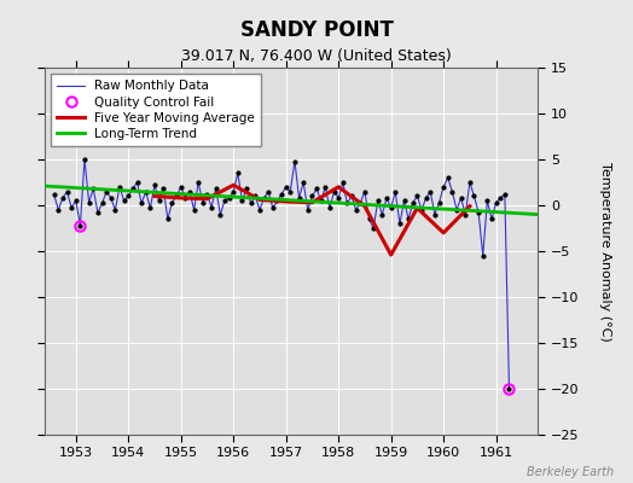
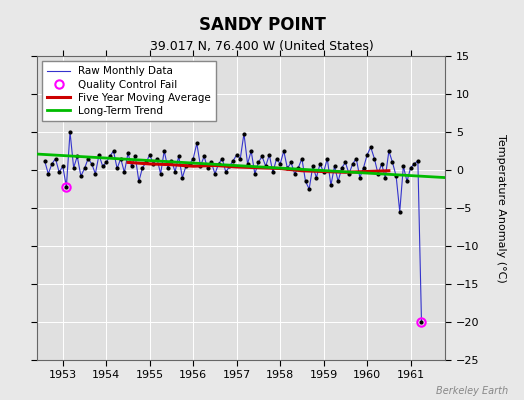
Five Year Moving Average/1956: 2.2 -> 0.5
Five Year Moving Average/1958: 2.0 -> 0.2
Five Year Moving Average/1959: -5.4 -> -0.2
Five Year Moving Average/1960: -3.0 -> -0.2
